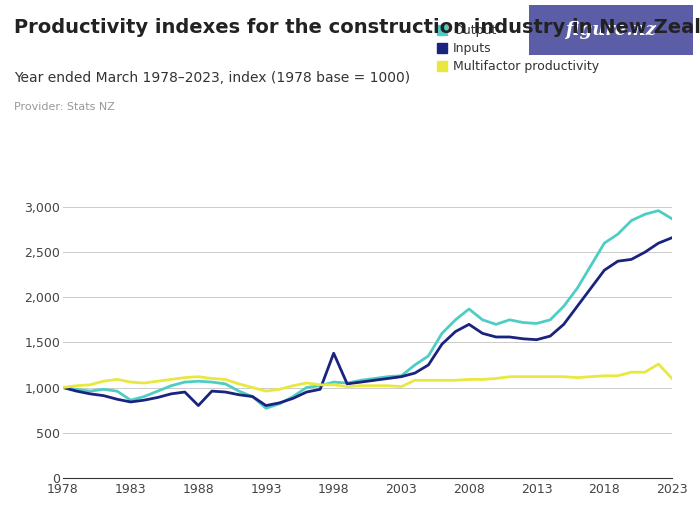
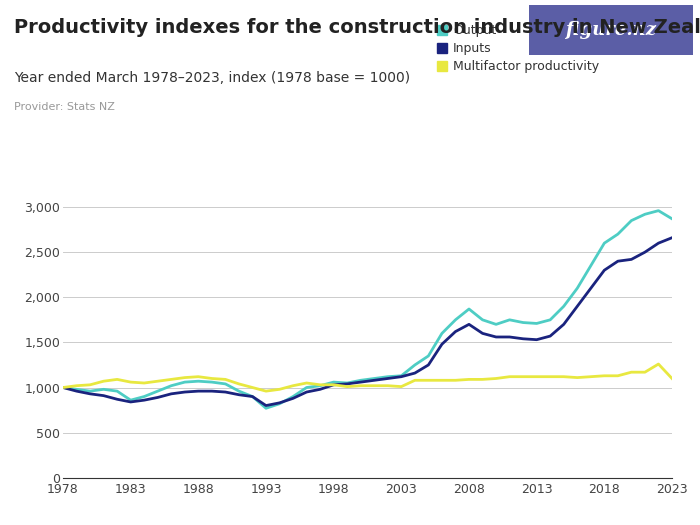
Inputs/1988: 800 -> 960
Inputs/1998: 1,380 -> 1,030
